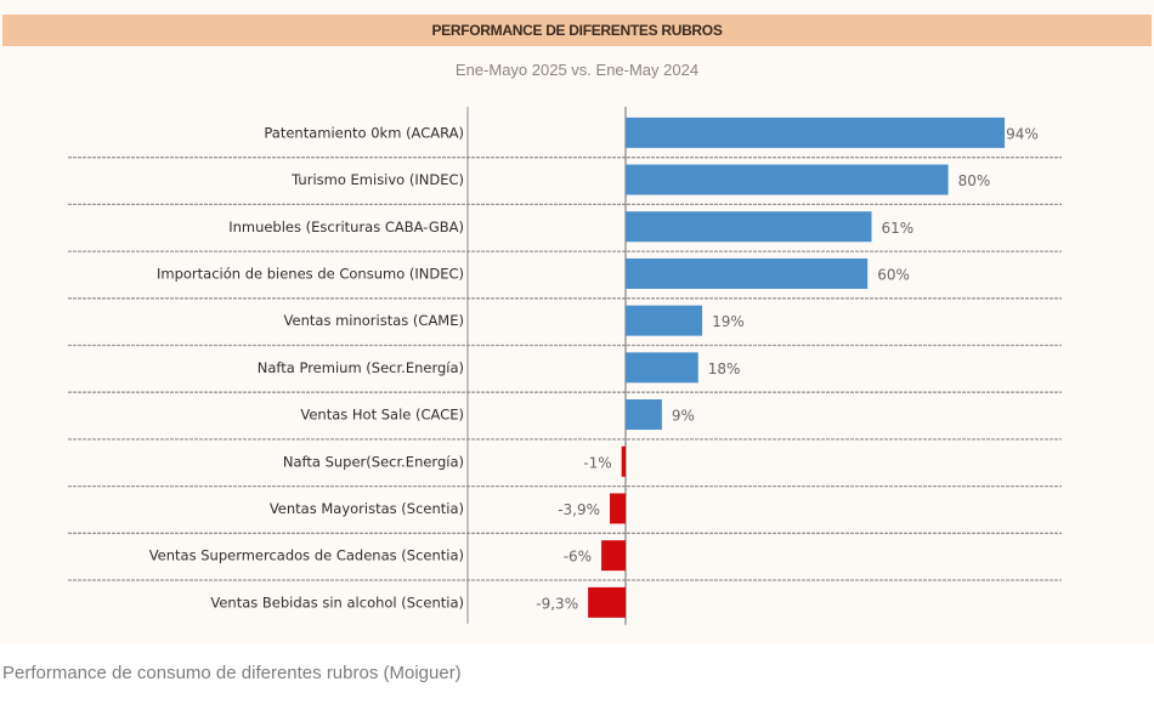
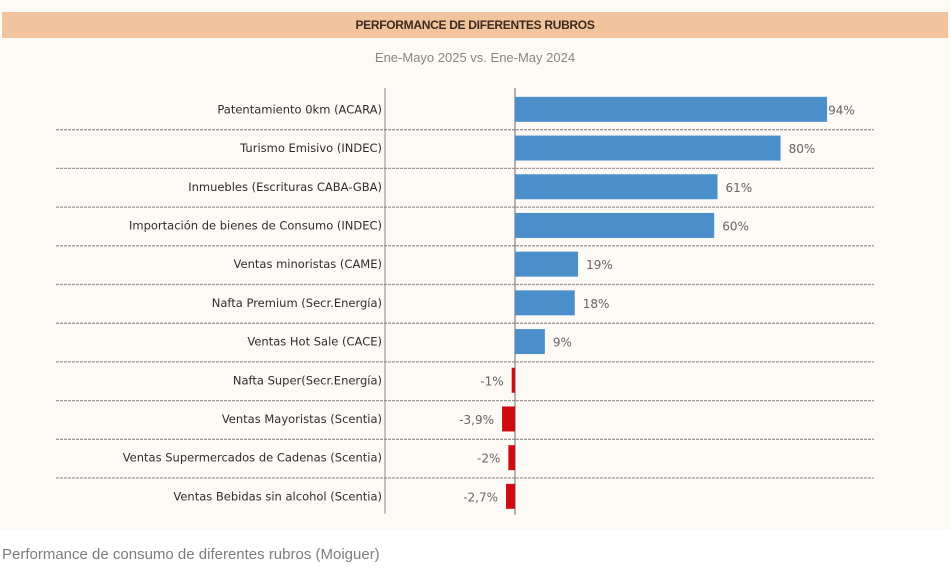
Ventas Supermercados de Cadenas (Scentia): -6% -> -2%
Ventas Bebidas sin alcohol (Scentia): -9,3% -> -2,7%
